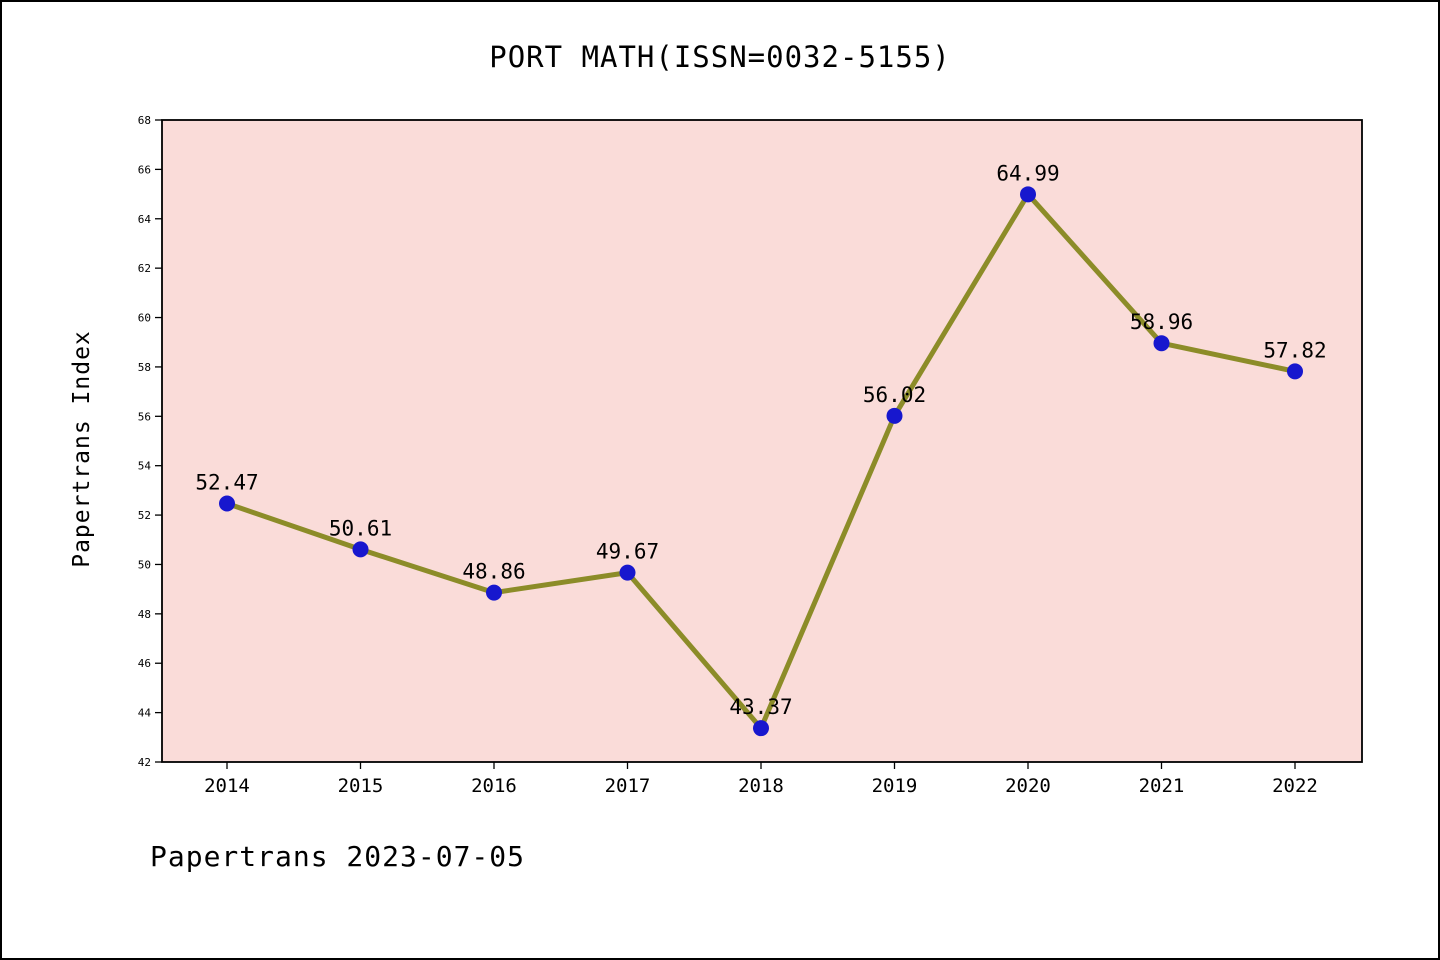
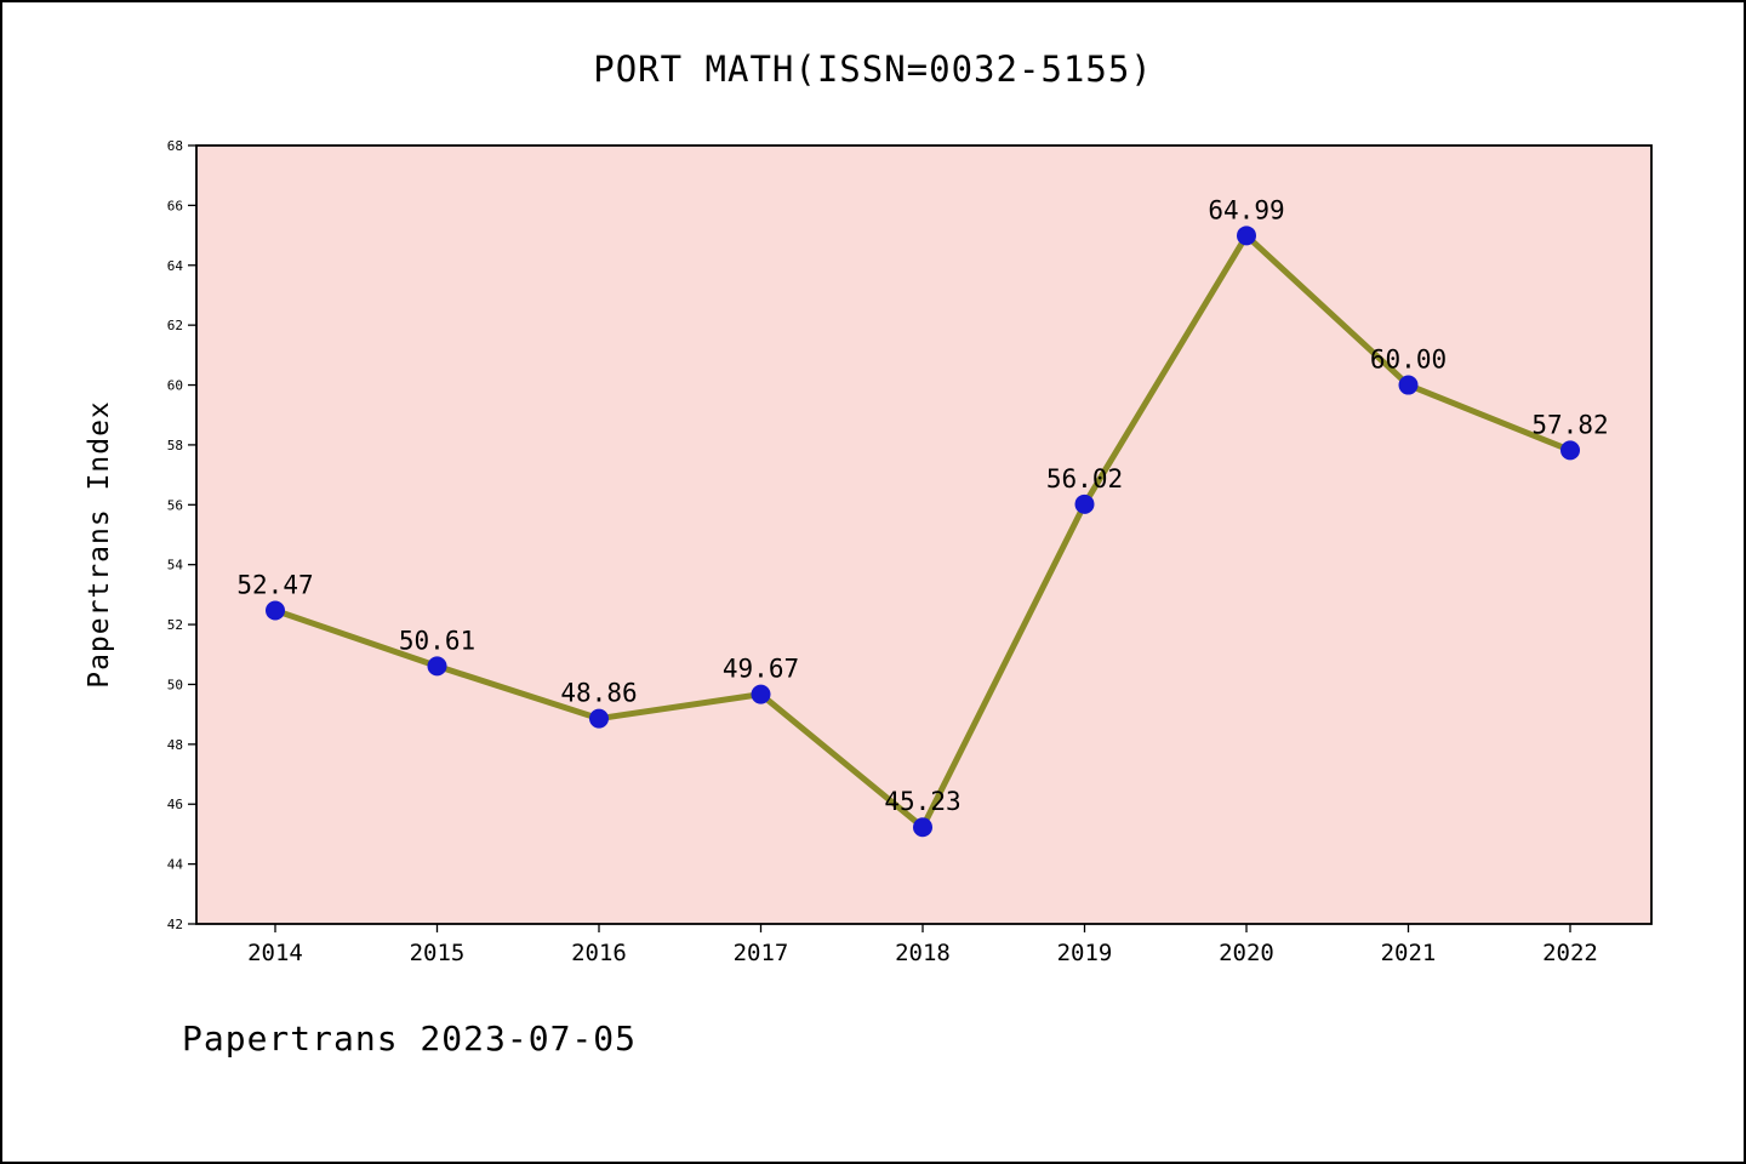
2018: 43.37 -> 45.23
2021: 58.96 -> 60.00
